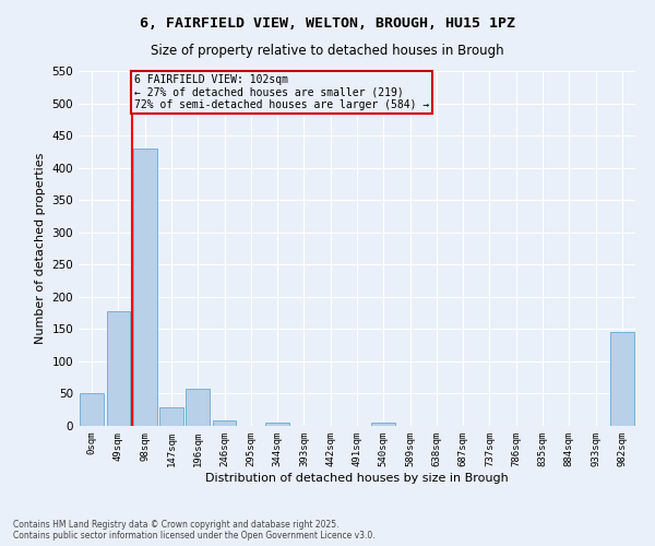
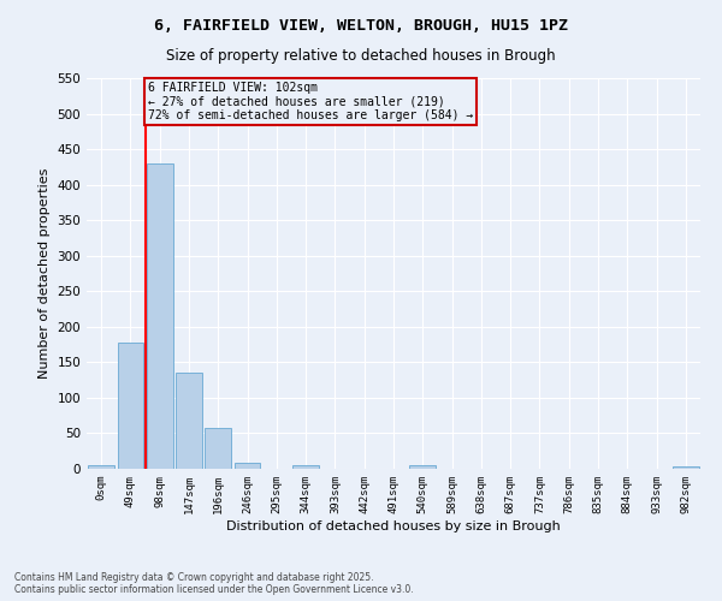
0sqm: 50 -> 5
147sqm: 28 -> 135
982sqm: 146 -> 4
